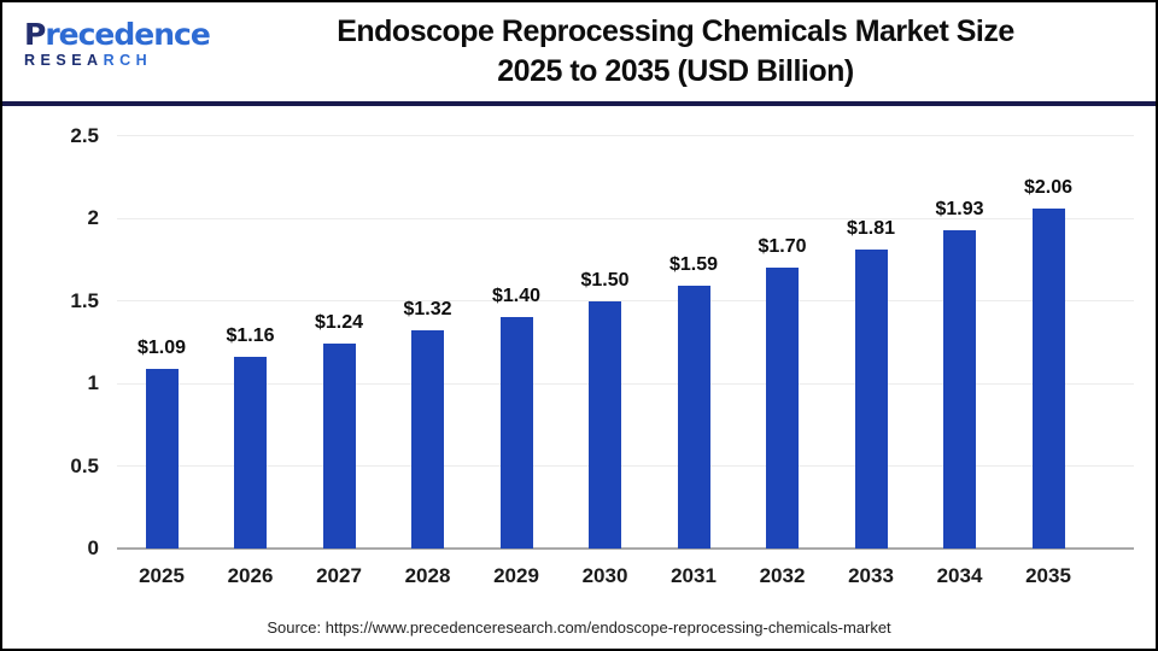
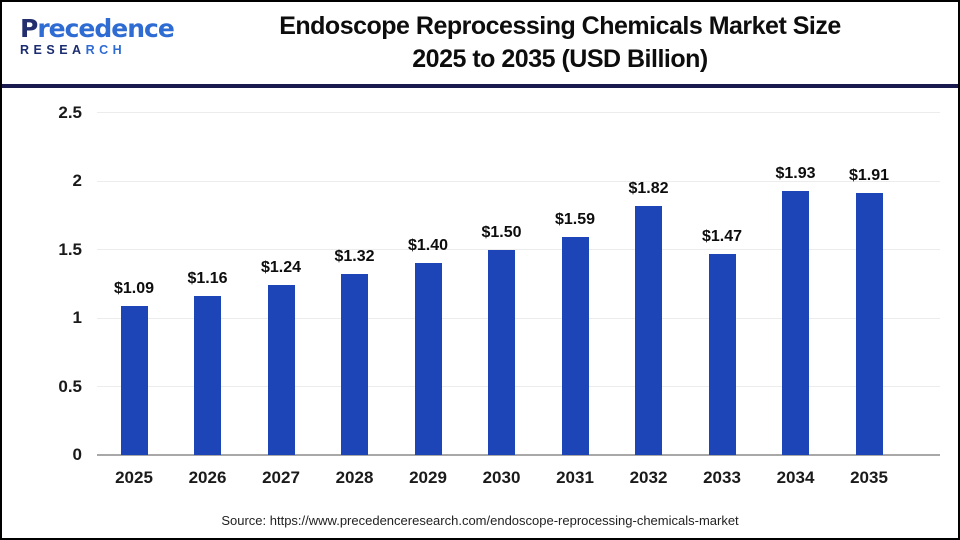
2032: $1.70 -> $1.82
2033: $1.81 -> $1.47
2035: $2.06 -> $1.91
